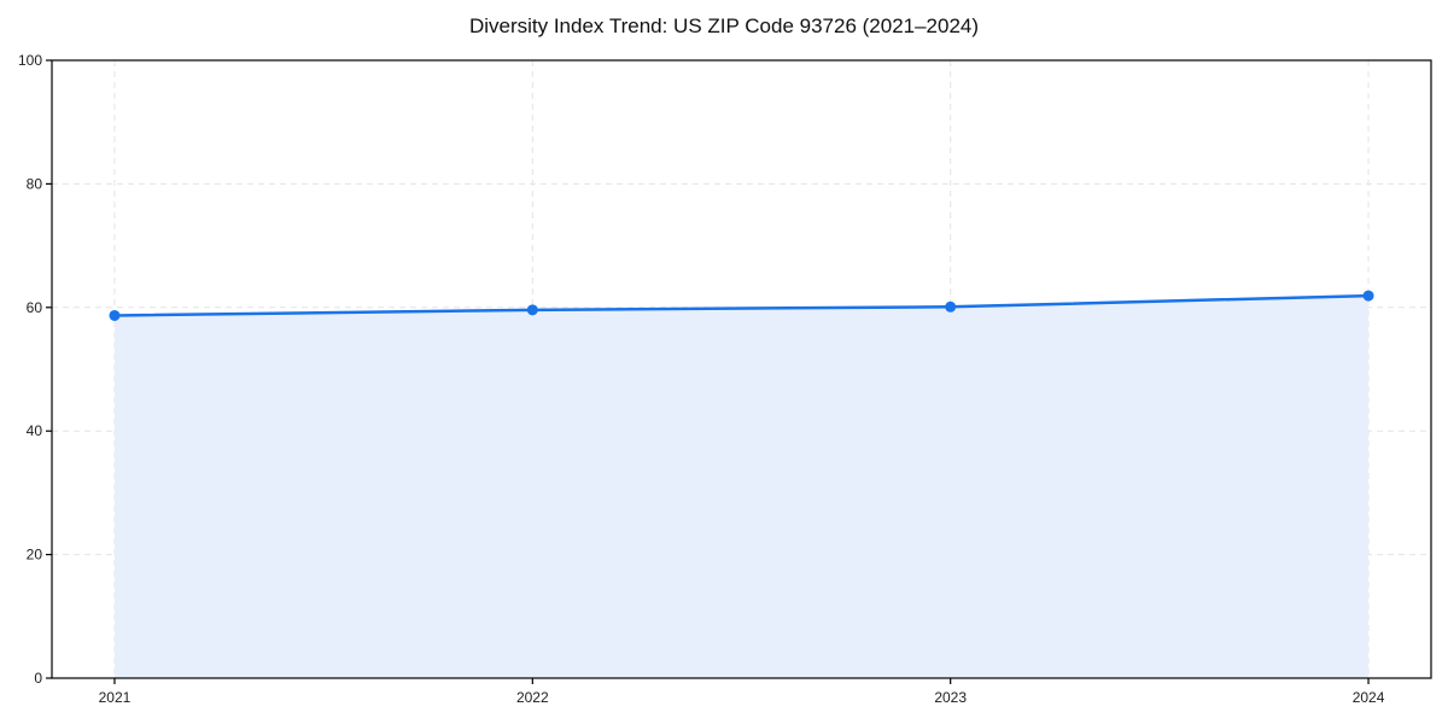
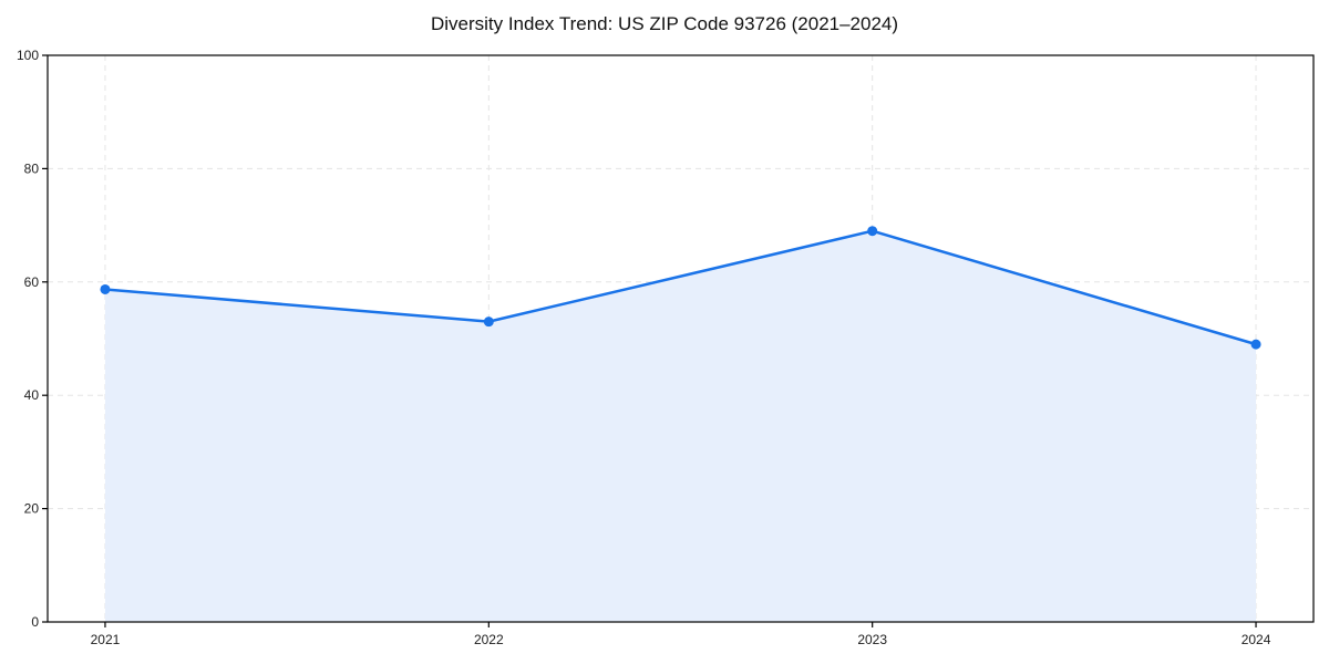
2022: 60 -> 53
2023: 60 -> 69
2024: 62 -> 49
